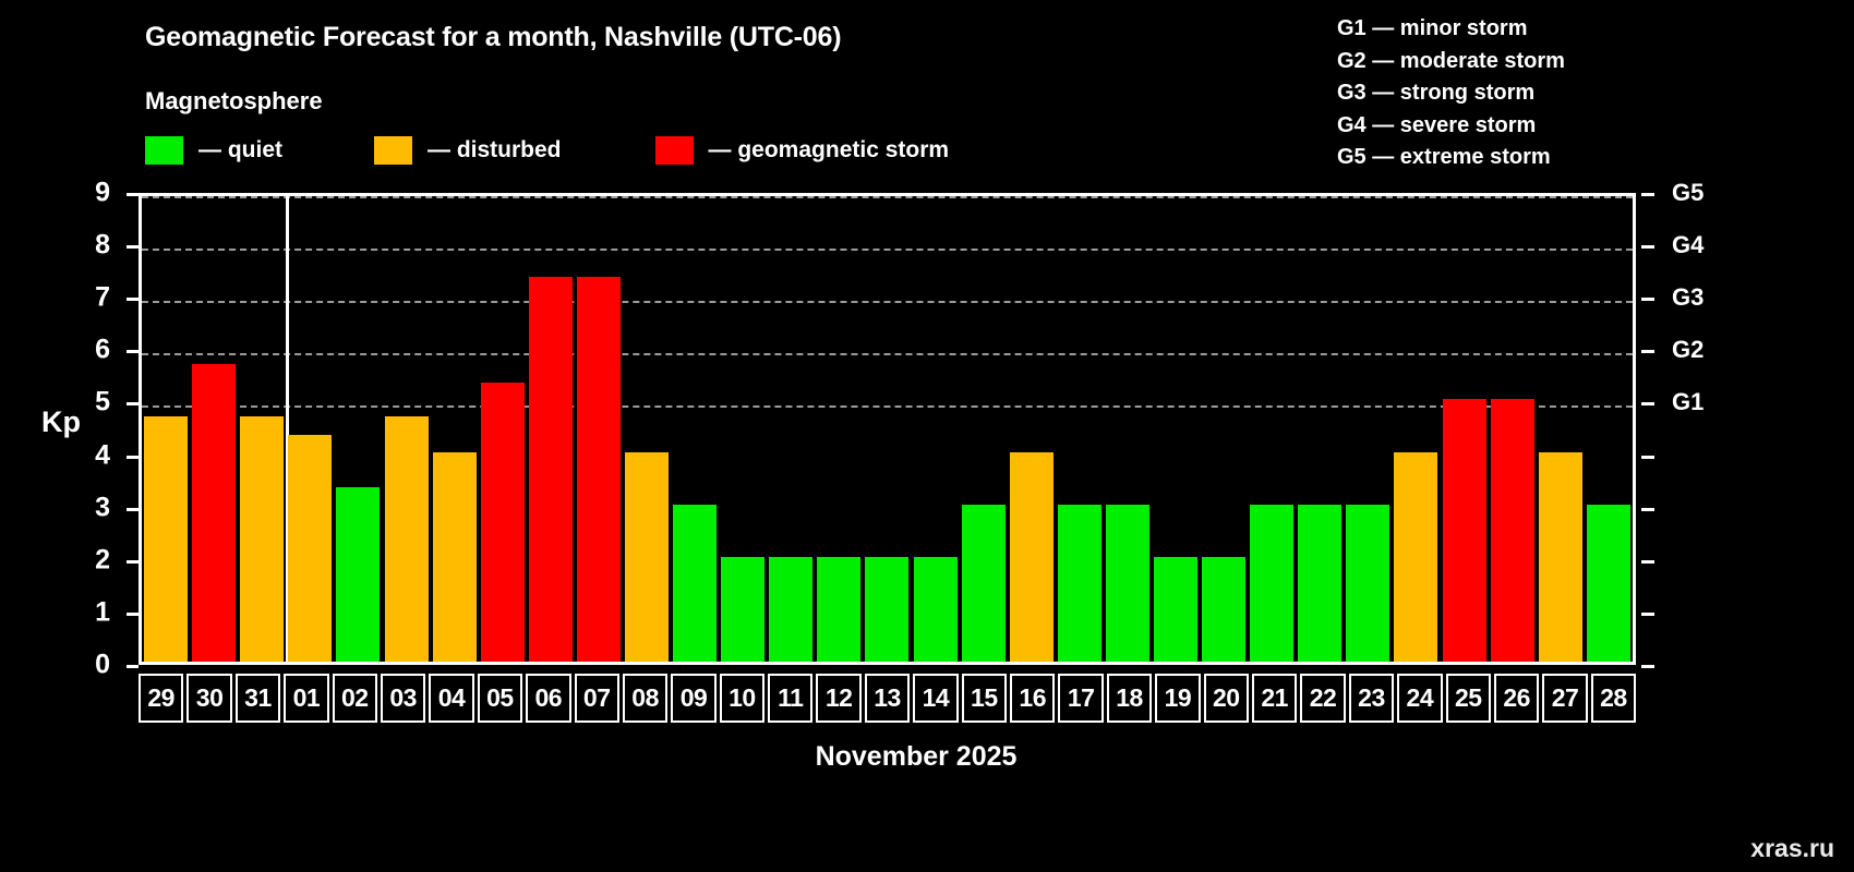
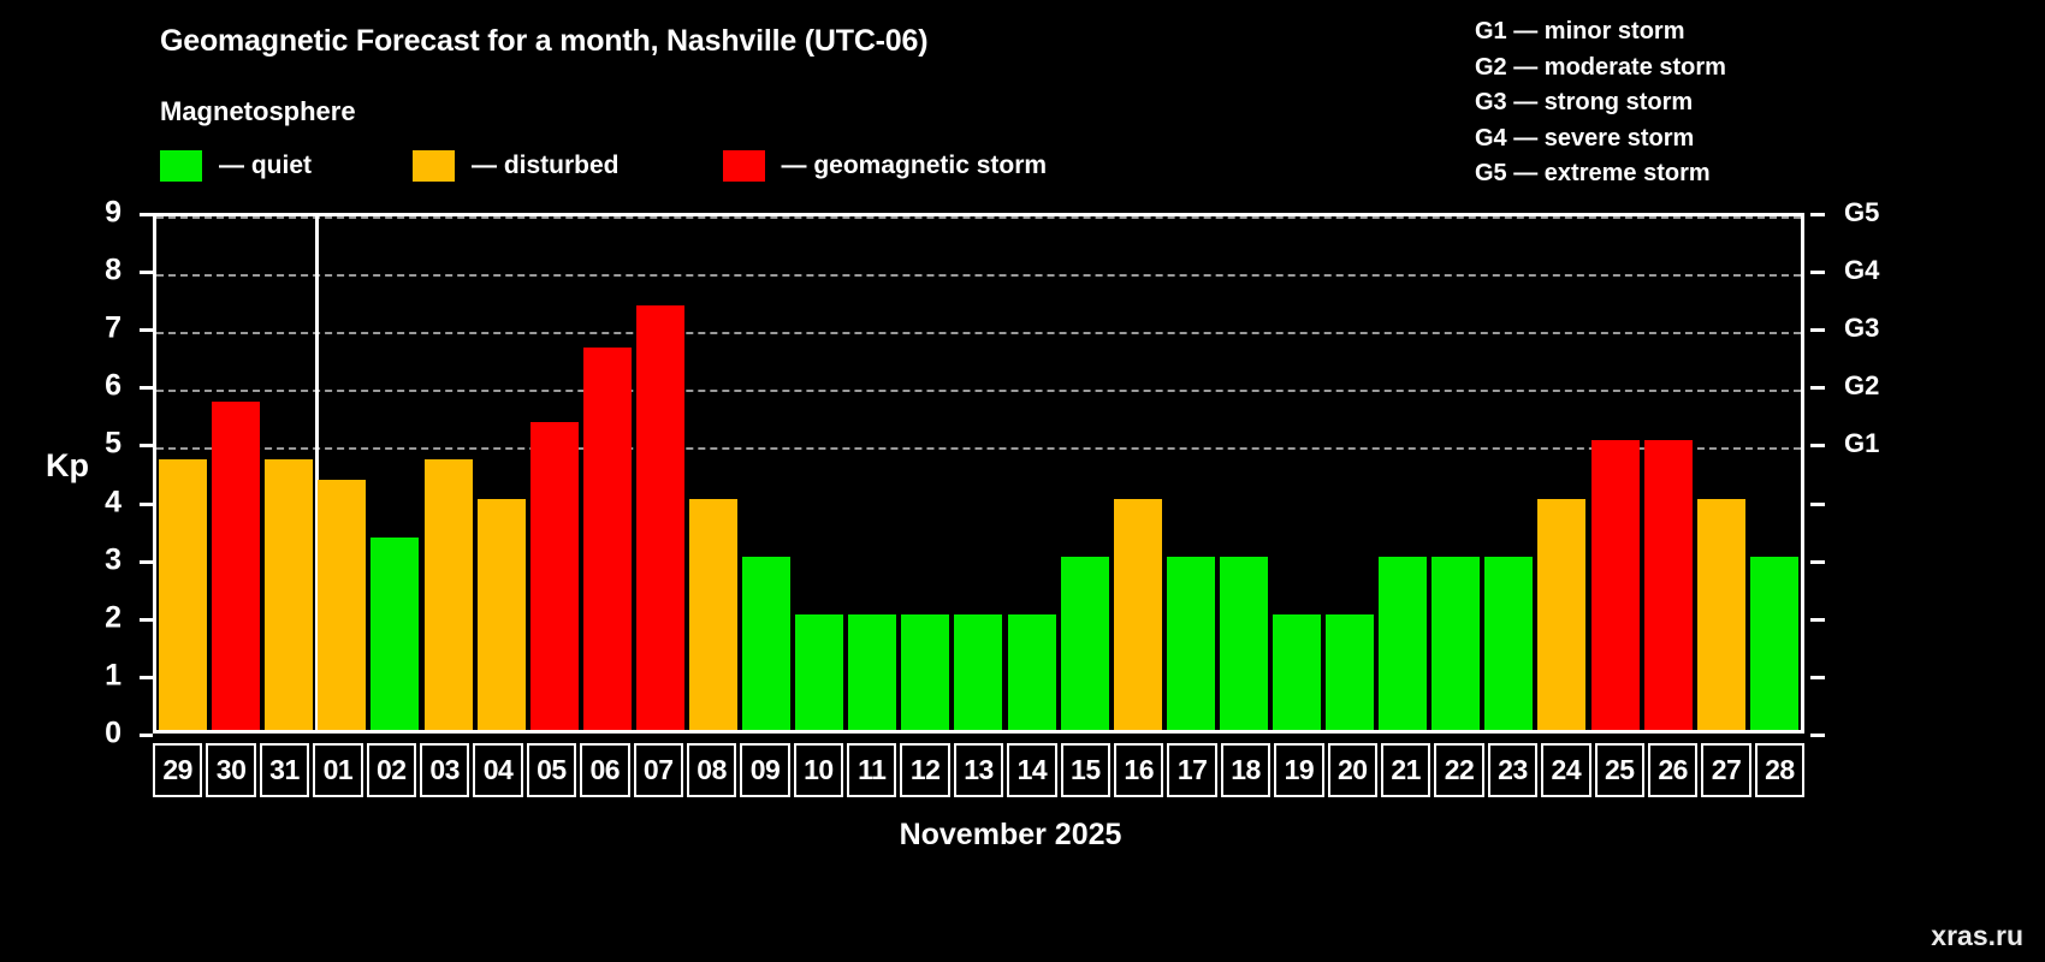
06: 7.3 -> 6.6
